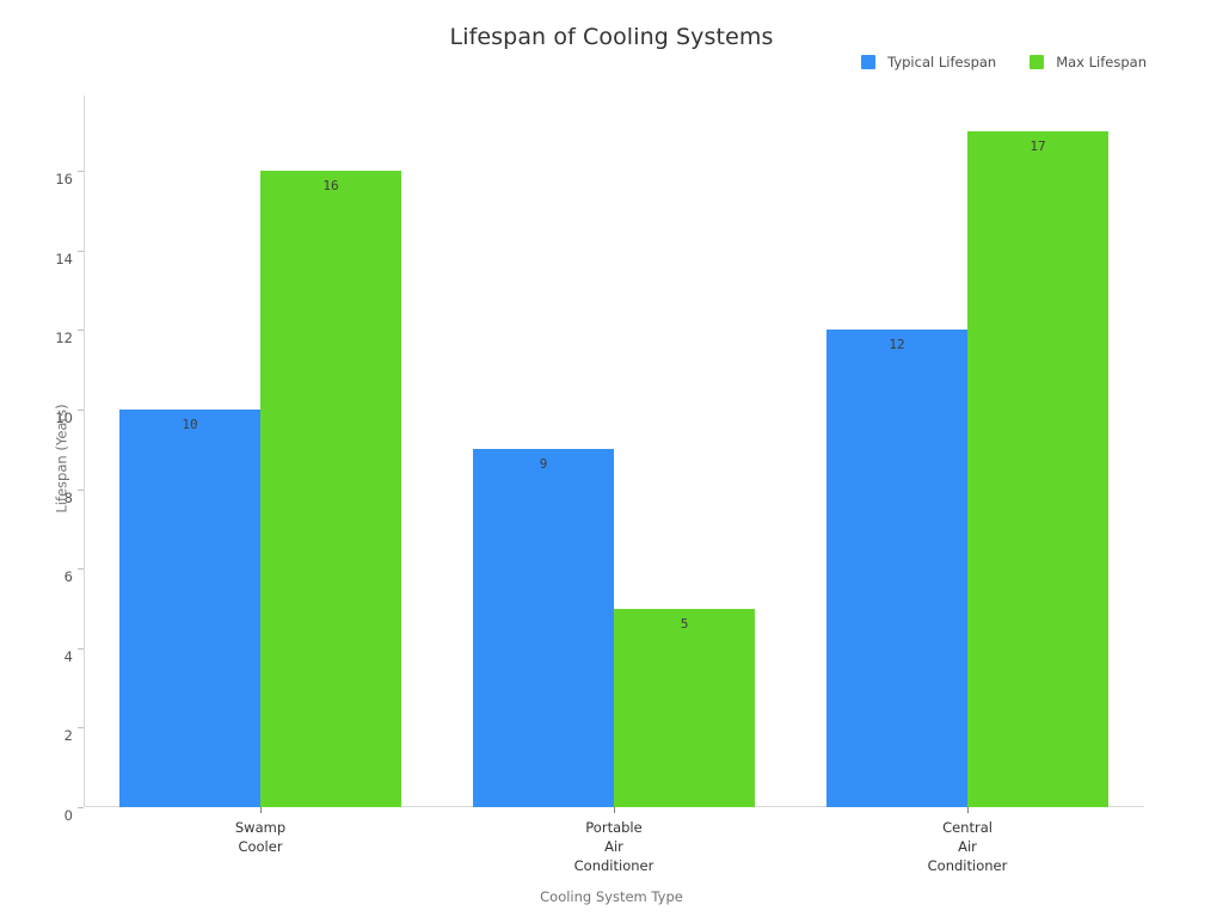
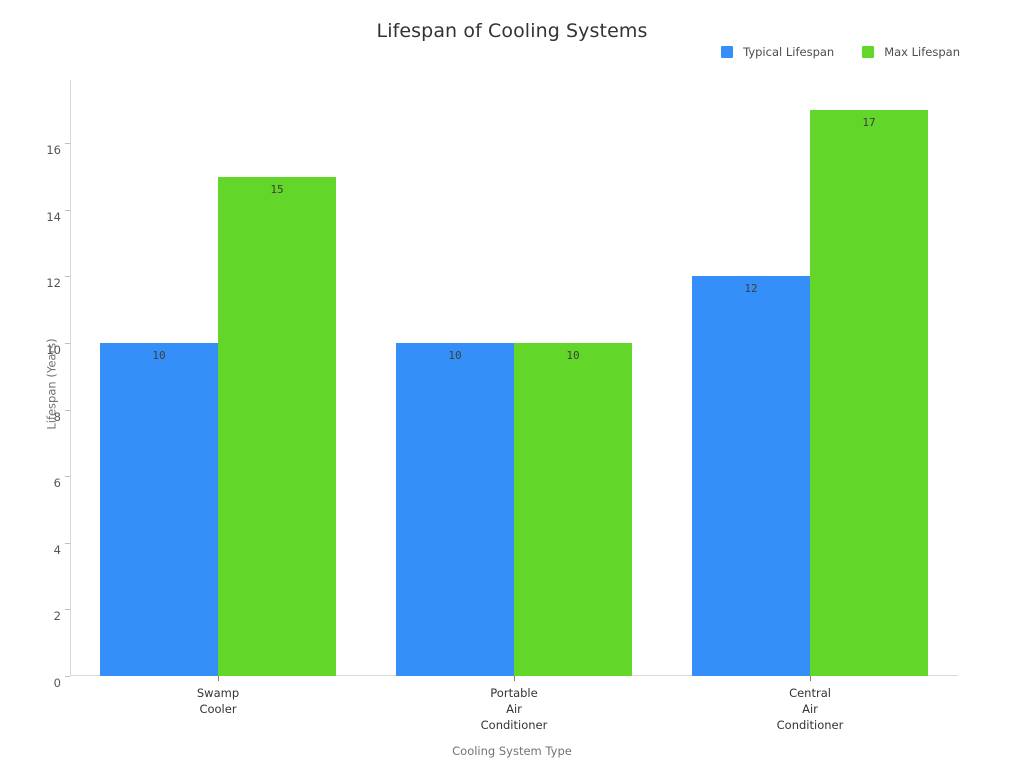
Max Lifespan/Swamp Cooler: 16 -> 15
Typical Lifespan/Portable Air Conditioner: 9 -> 10
Max Lifespan/Portable Air Conditioner: 5 -> 10
